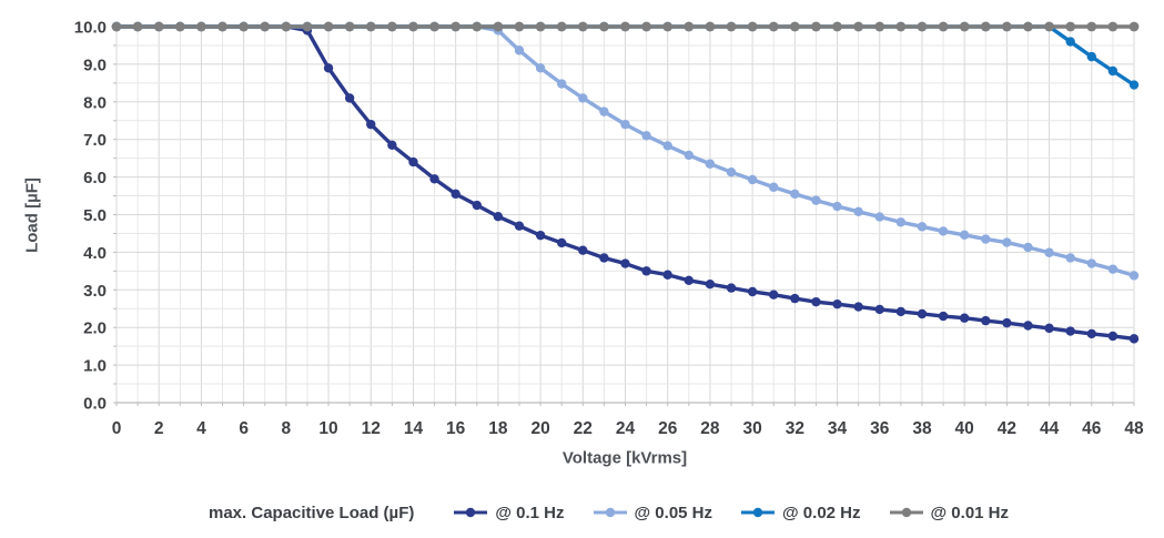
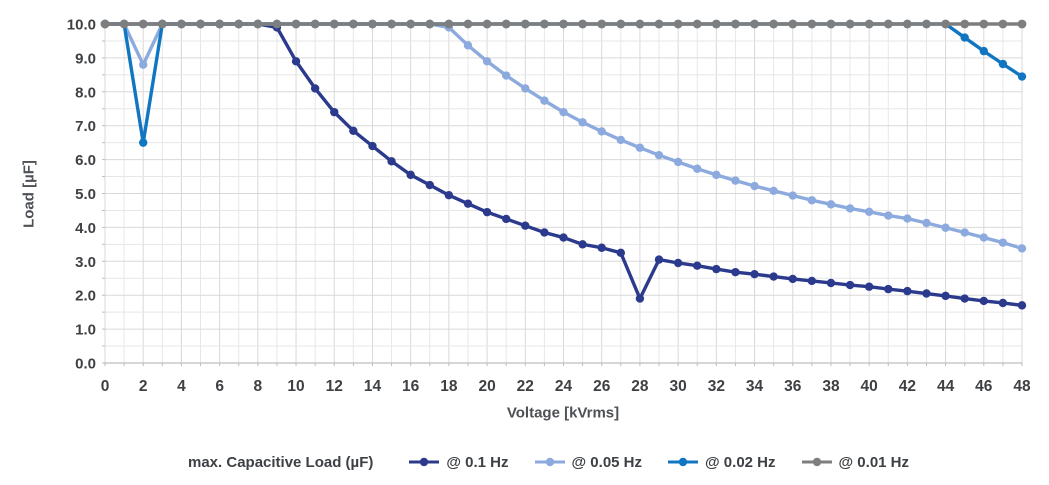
@ 0.05 Hz/2: 10.0 -> 8.8
@ 0.02 Hz/2: 10.0 -> 6.5
@ 0.1 Hz/28: 3.1 -> 1.9
